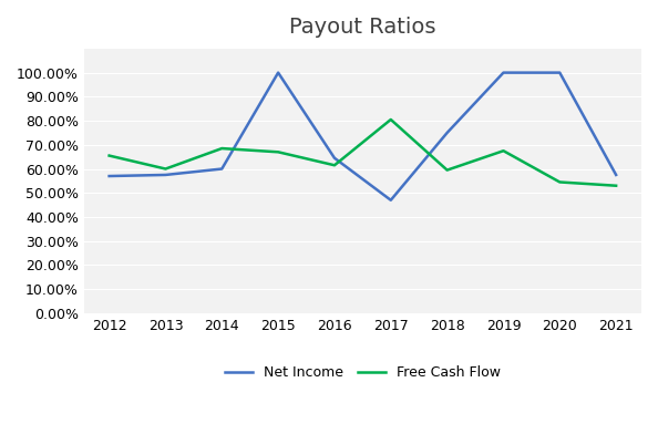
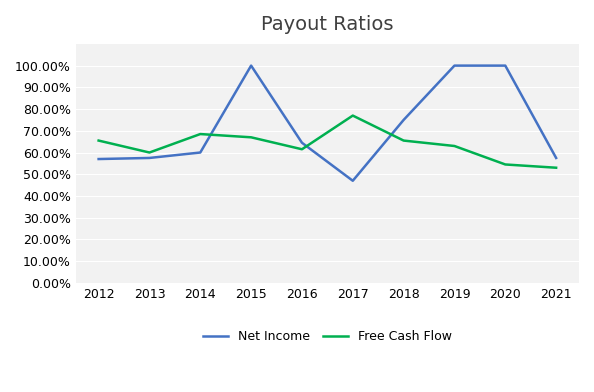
Free Cash Flow/2017: 80.5% -> 77.0%
Free Cash Flow/2018: 59.5% -> 65.5%
Free Cash Flow/2019: 67.5% -> 63.0%
